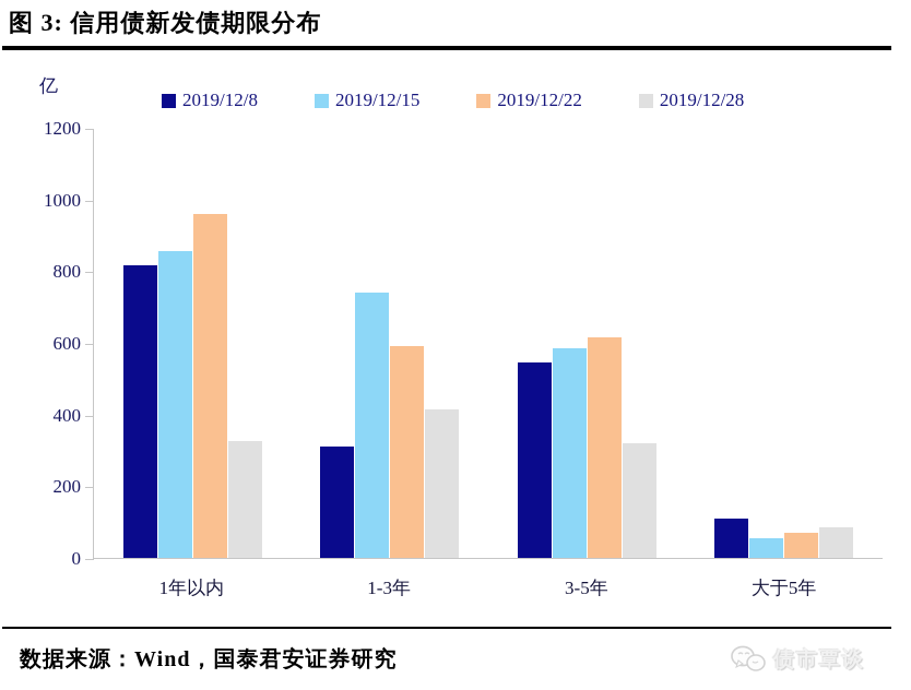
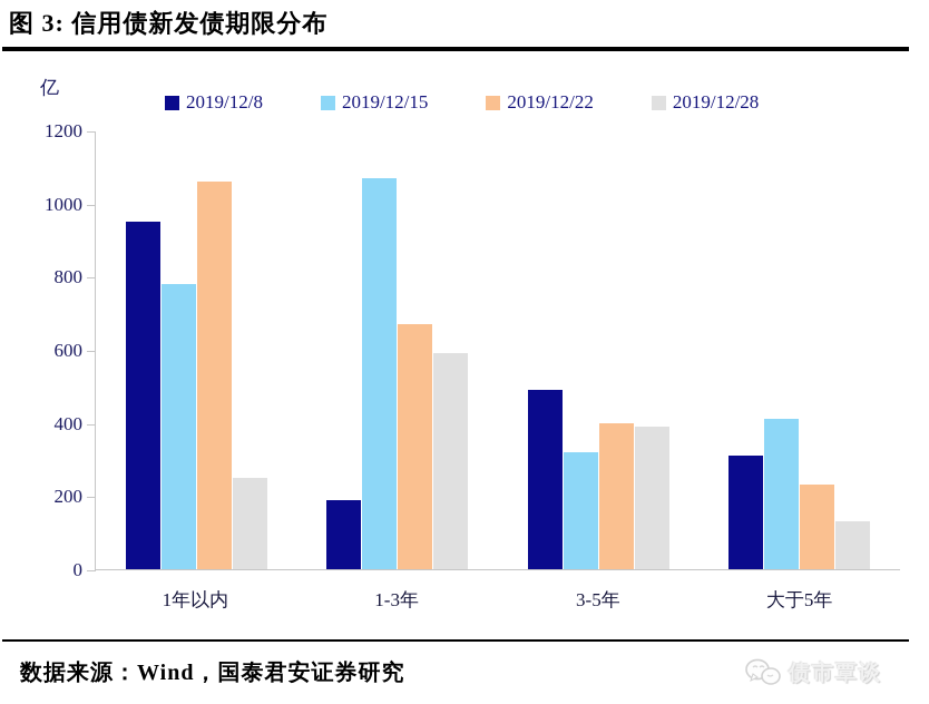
2019/12/8/1年以内: 820 -> 950
2019/12/15/1年以内: 860 -> 780
2019/12/22/1年以内: 960 -> 1060
2019/12/28/1年以内: 320 -> 250
2019/12/8/1-3年: 310 -> 190
2019/12/15/1-3年: 740 -> 1070
2019/12/22/1-3年: 590 -> 670
2019/12/28/1-3年: 420 -> 590
2019/12/8/3-5年: 540 -> 490
2019/12/15/3-5年: 580 -> 320
2019/12/22/3-5年: 620 -> 400
2019/12/28/3-5年: 320 -> 390
2019/12/8/大于5年: 110 -> 310
2019/12/15/大于5年: 60 -> 410
2019/12/22/大于5年: 70 -> 230
2019/12/28/大于5年: 80 -> 130
